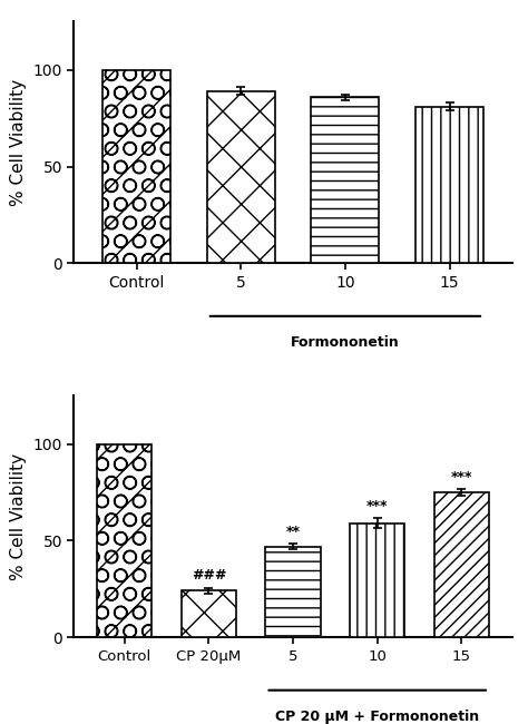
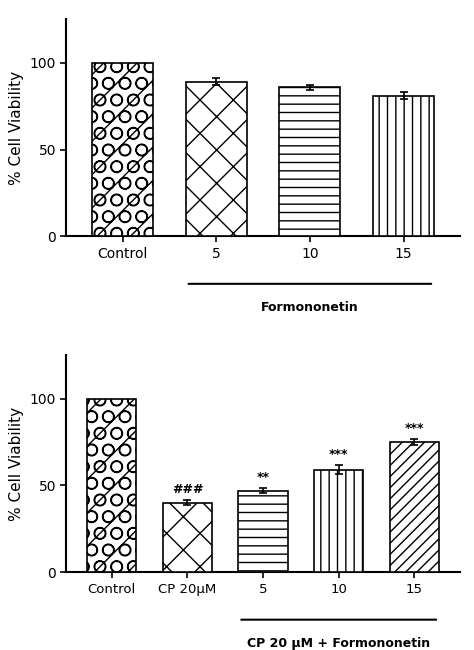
CP 20μM: 24 -> 40
